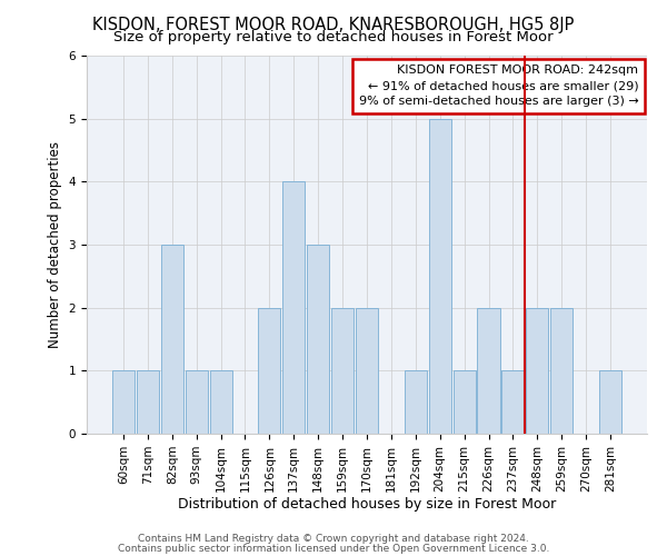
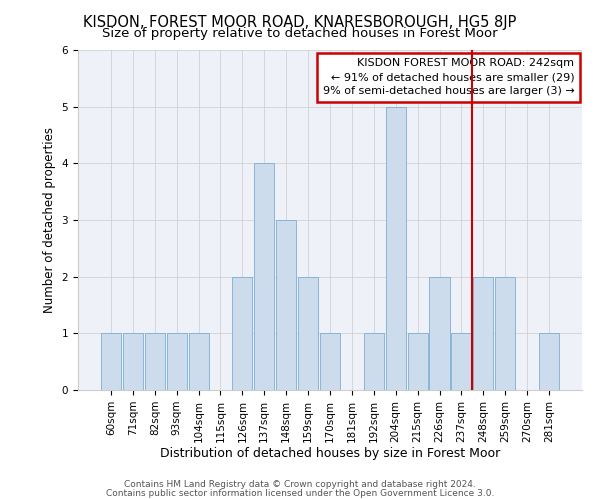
82sqm: 3 -> 1
170sqm: 2 -> 1
